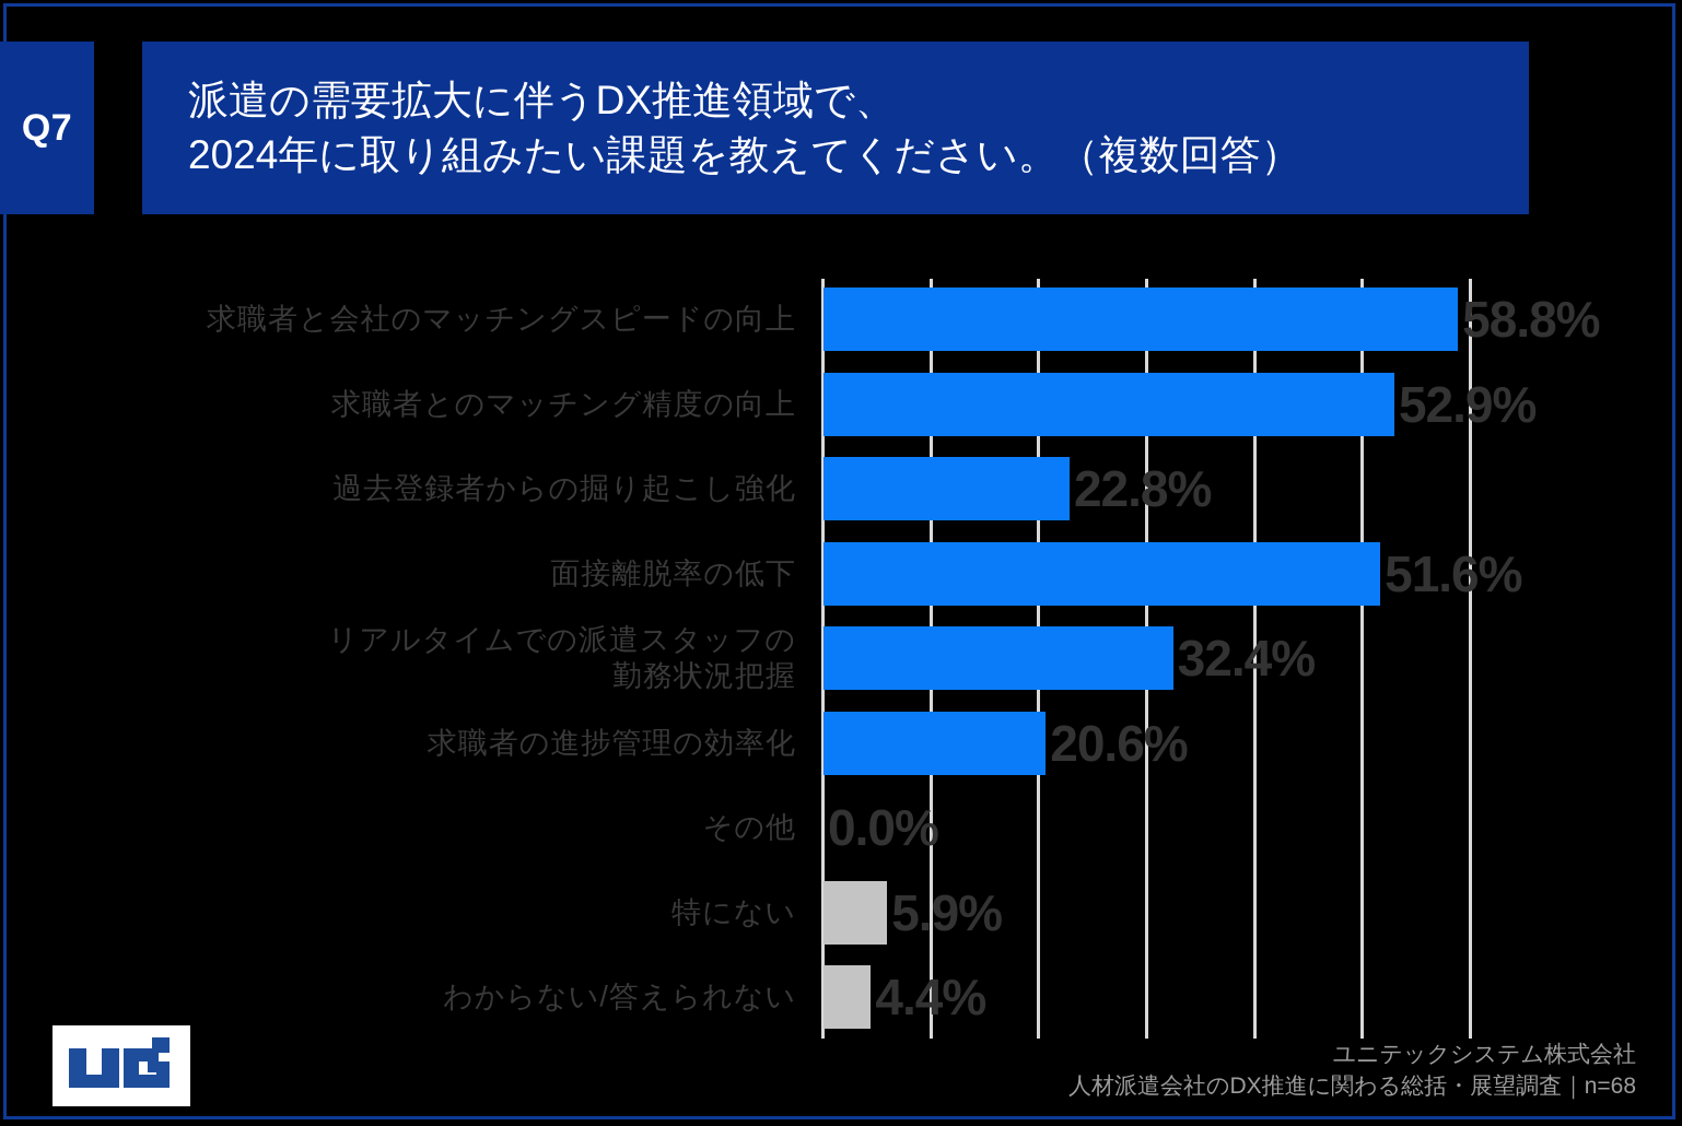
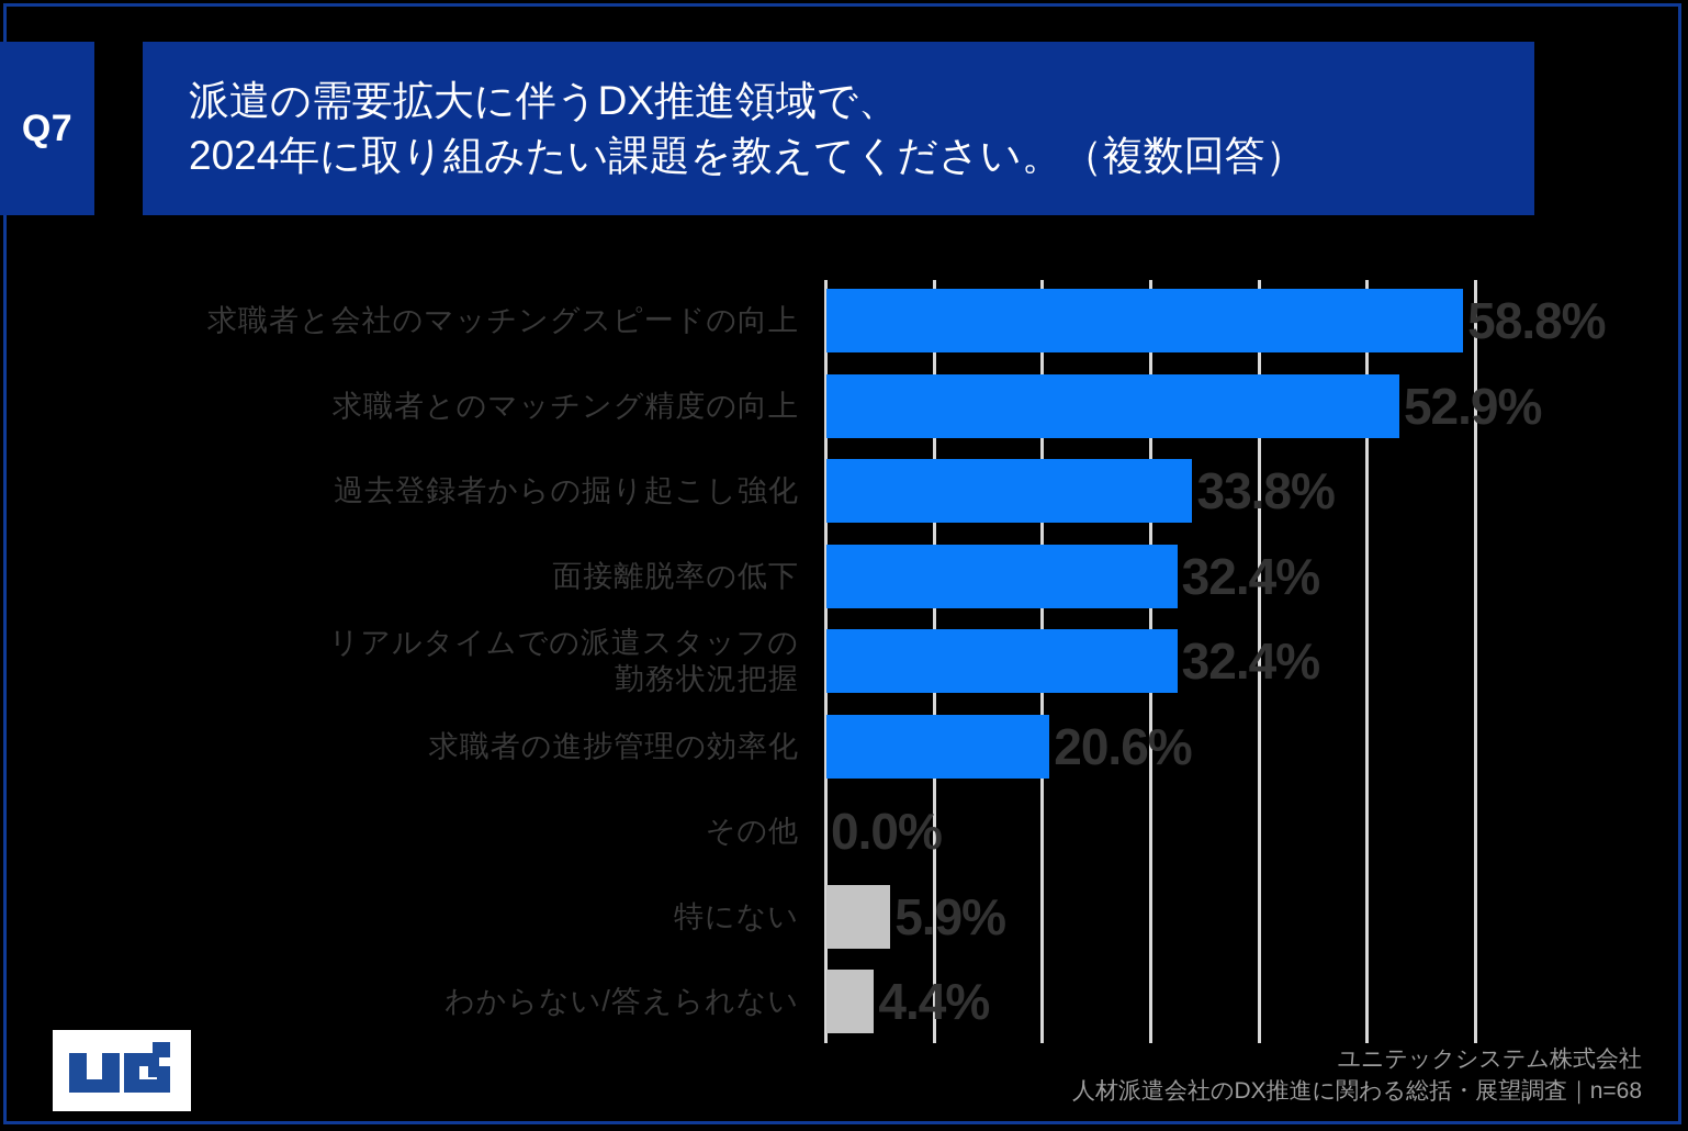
過去登録者からの掘り起こし強化: 22.8% -> 33.8%
面接離脱率の低下: 51.6% -> 32.4%
